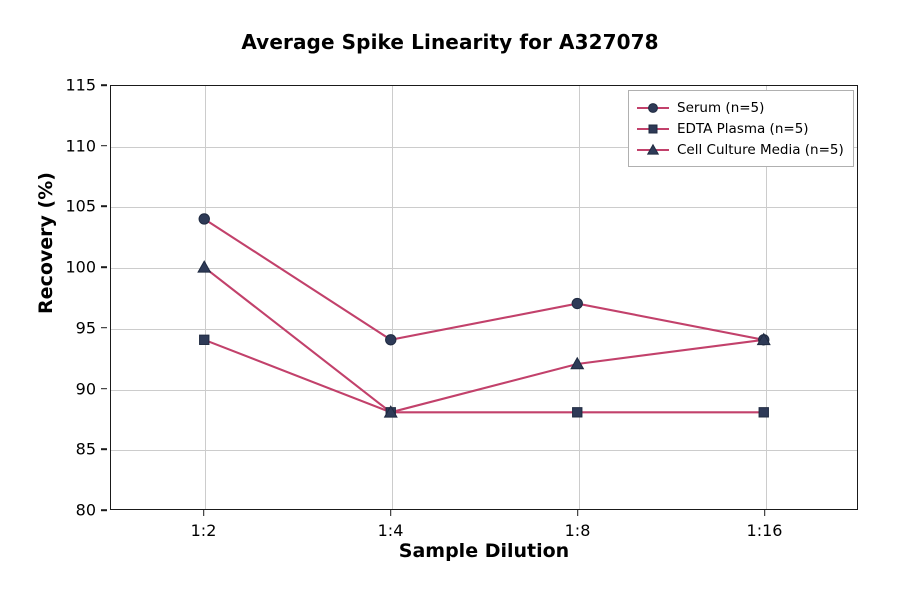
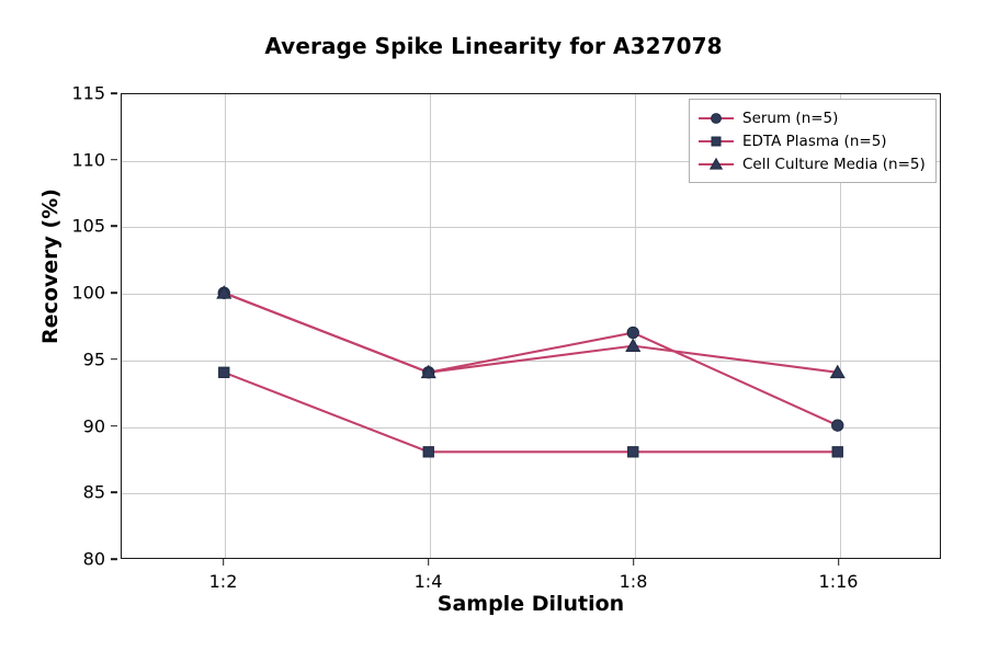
Serum (n=5)/1:2: 104 -> 100
Cell Culture Media (n=5)/1:4: 88 -> 94
Cell Culture Media (n=5)/1:8: 92 -> 96
Serum (n=5)/1:16: 94 -> 90
